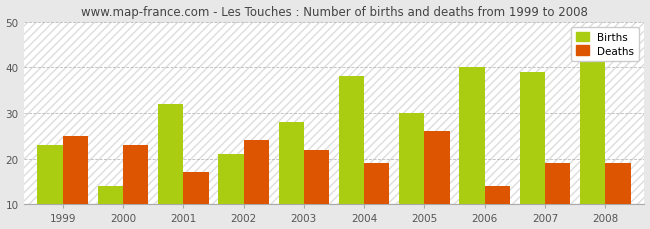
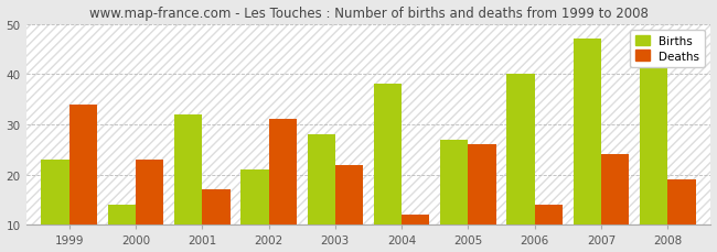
Deaths/1999: 25 -> 34
Deaths/2002: 24 -> 31
Deaths/2004: 19 -> 12
Births/2005: 30 -> 27
Births/2007: 39 -> 47
Deaths/2007: 19 -> 24
